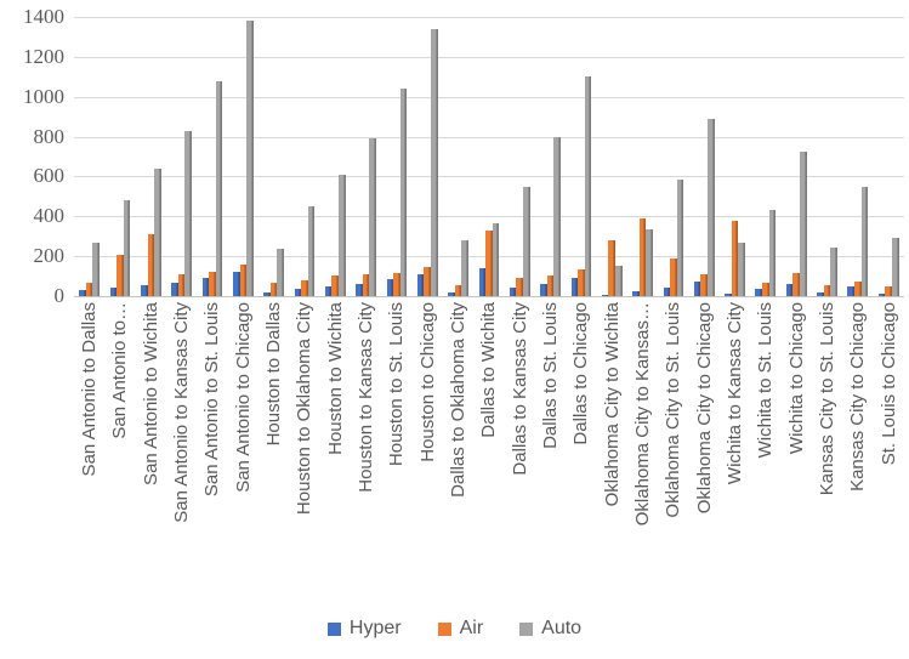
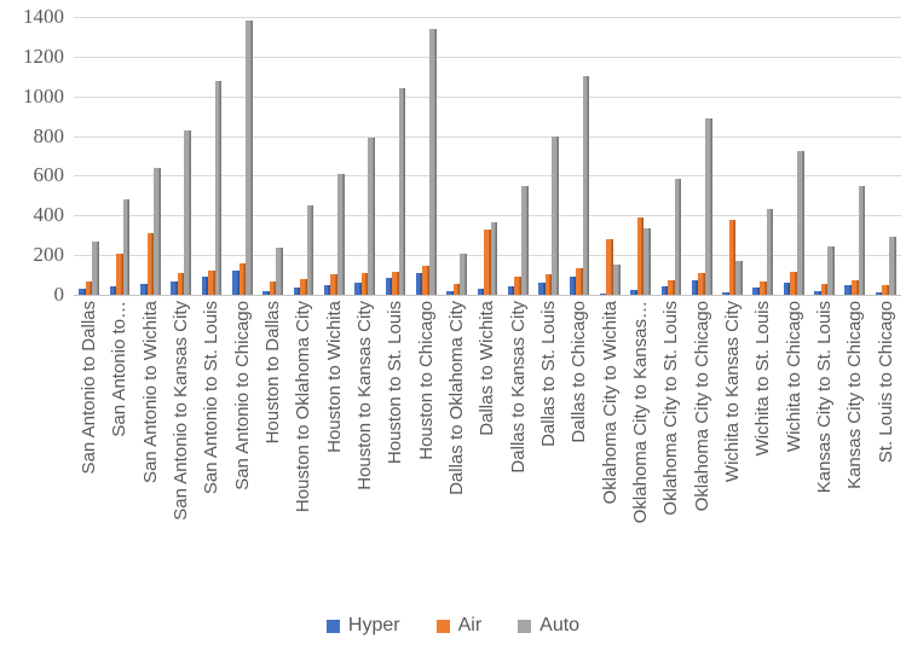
Auto/Dallas to Oklahoma City: 280 -> 200
Hyper/Dallas to Wichita: 140 -> 30
Air/Oklahoma City to St. Louis: 190 -> 80
Auto/Wichita to Kansas City: 270 -> 170
